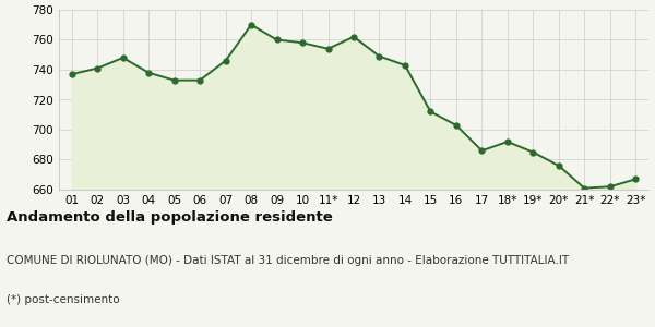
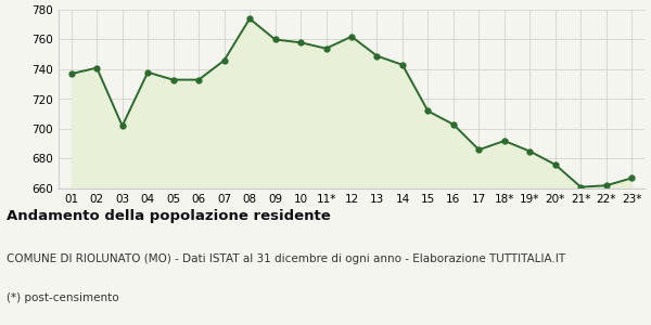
03: 748 -> 702
08: 770 -> 774
